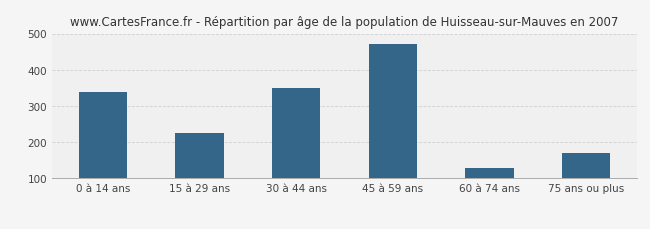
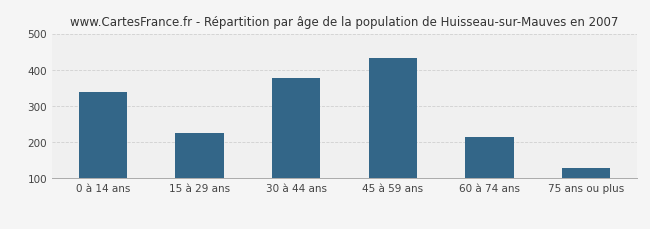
30 à 44 ans: 350 -> 376
45 à 59 ans: 470 -> 431
60 à 74 ans: 130 -> 213
75 ans ou plus: 170 -> 130
